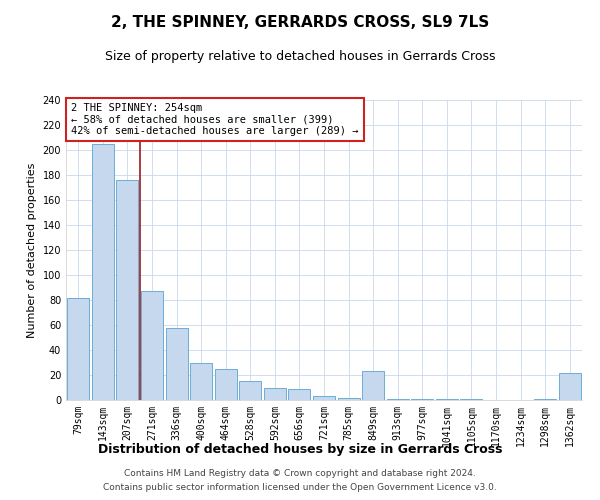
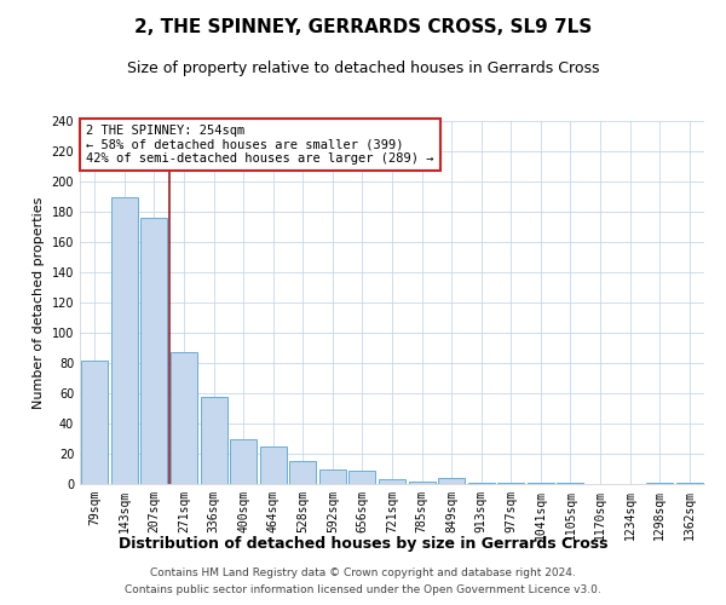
143sqm: 205 -> 190
849sqm: 23 -> 4
1362sqm: 22 -> 1
